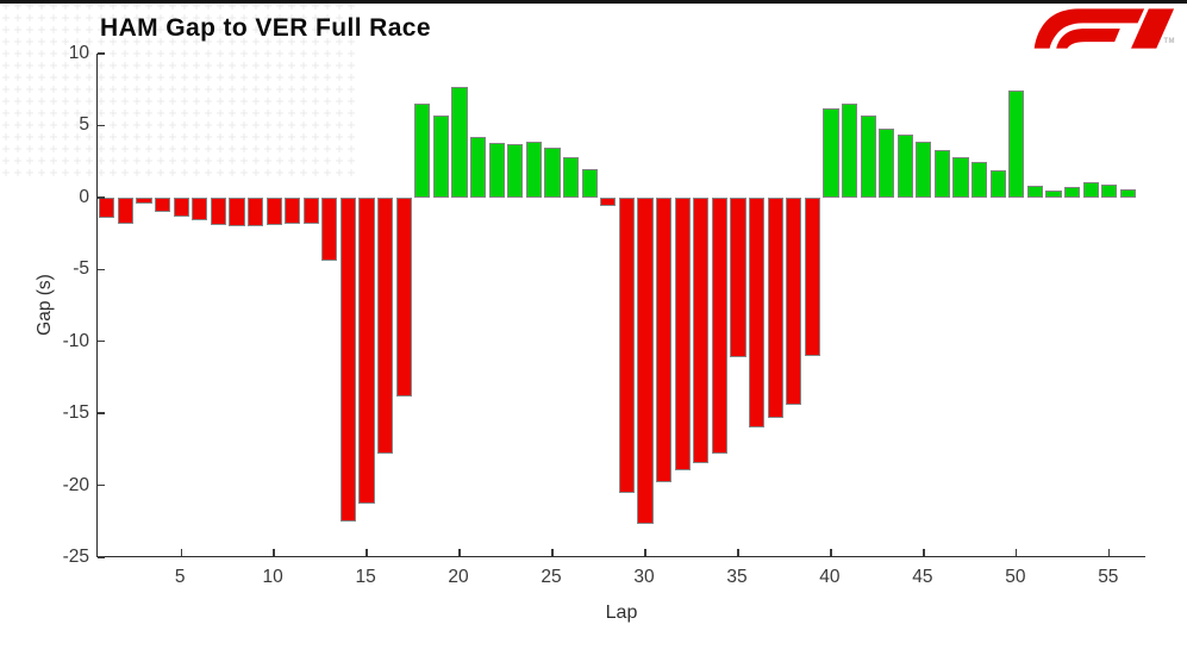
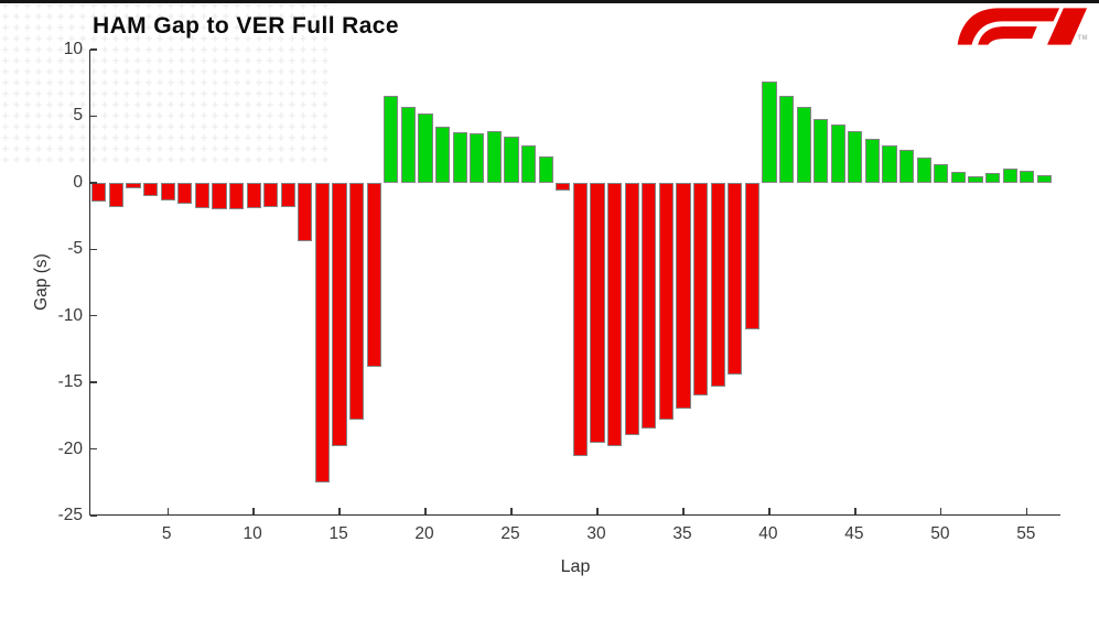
15: -21.3 -> -19.8
20: 7.7 -> 5.2
30: -22.7 -> -19.5
35: -11.1 -> -17.0
40: 6.2 -> 7.6
50: 7.4 -> 1.4
